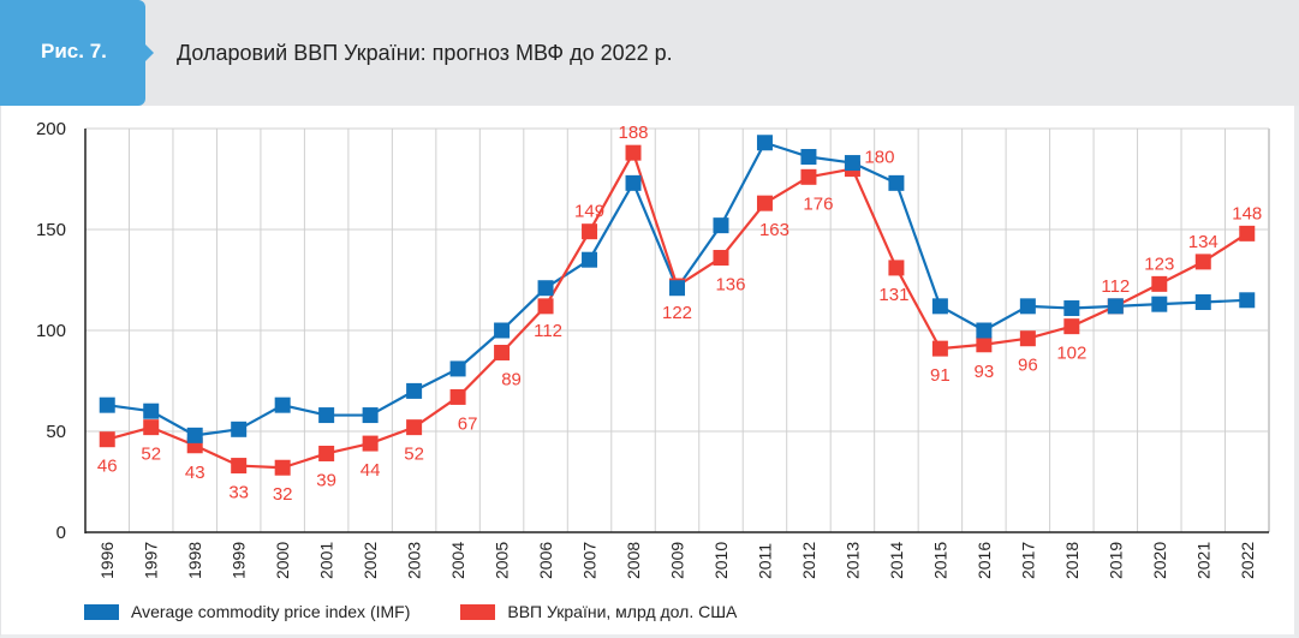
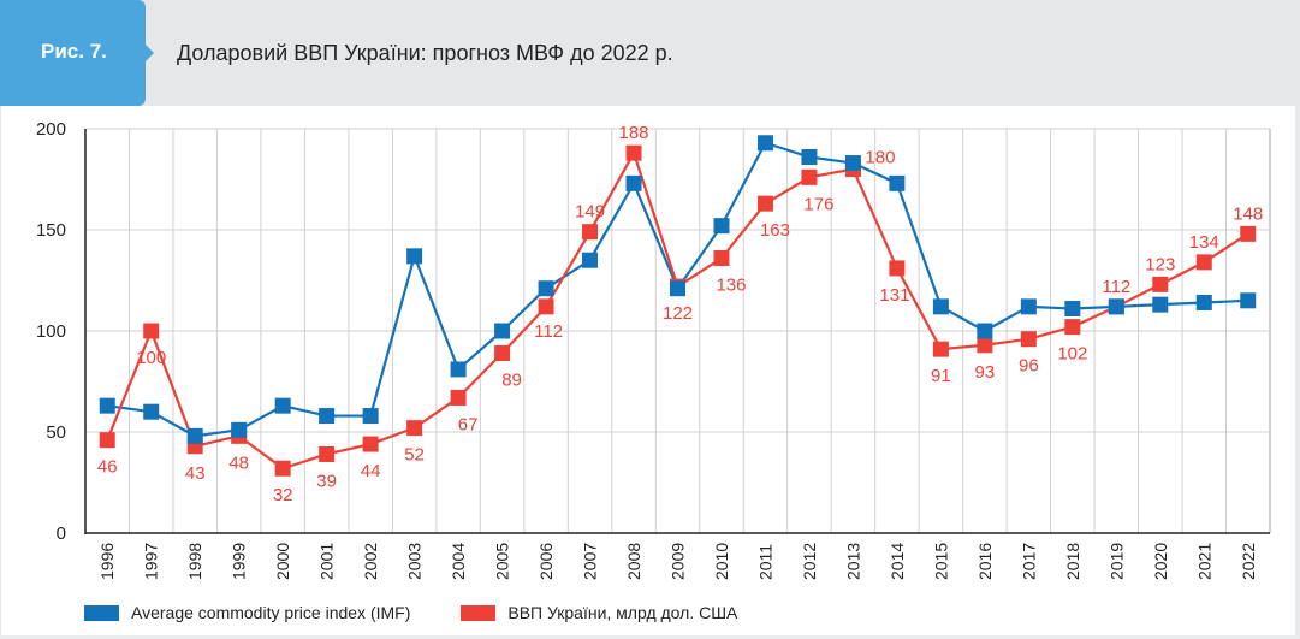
ВВП України, млрд дол. США/1997: 52 -> 100
ВВП України, млрд дол. США/1999: 33 -> 48
Average commodity price index (IMF)/2003: 70 -> 137
